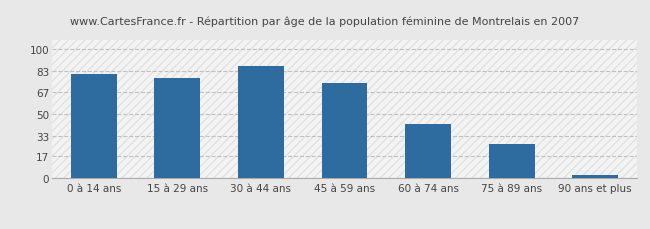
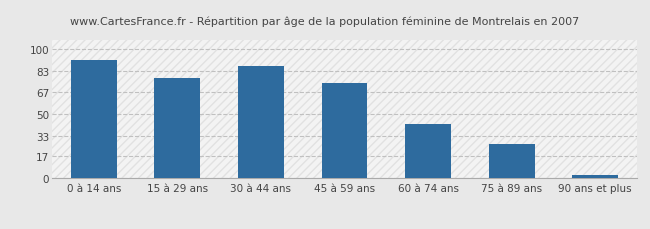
0 à 14 ans: 81 -> 92
